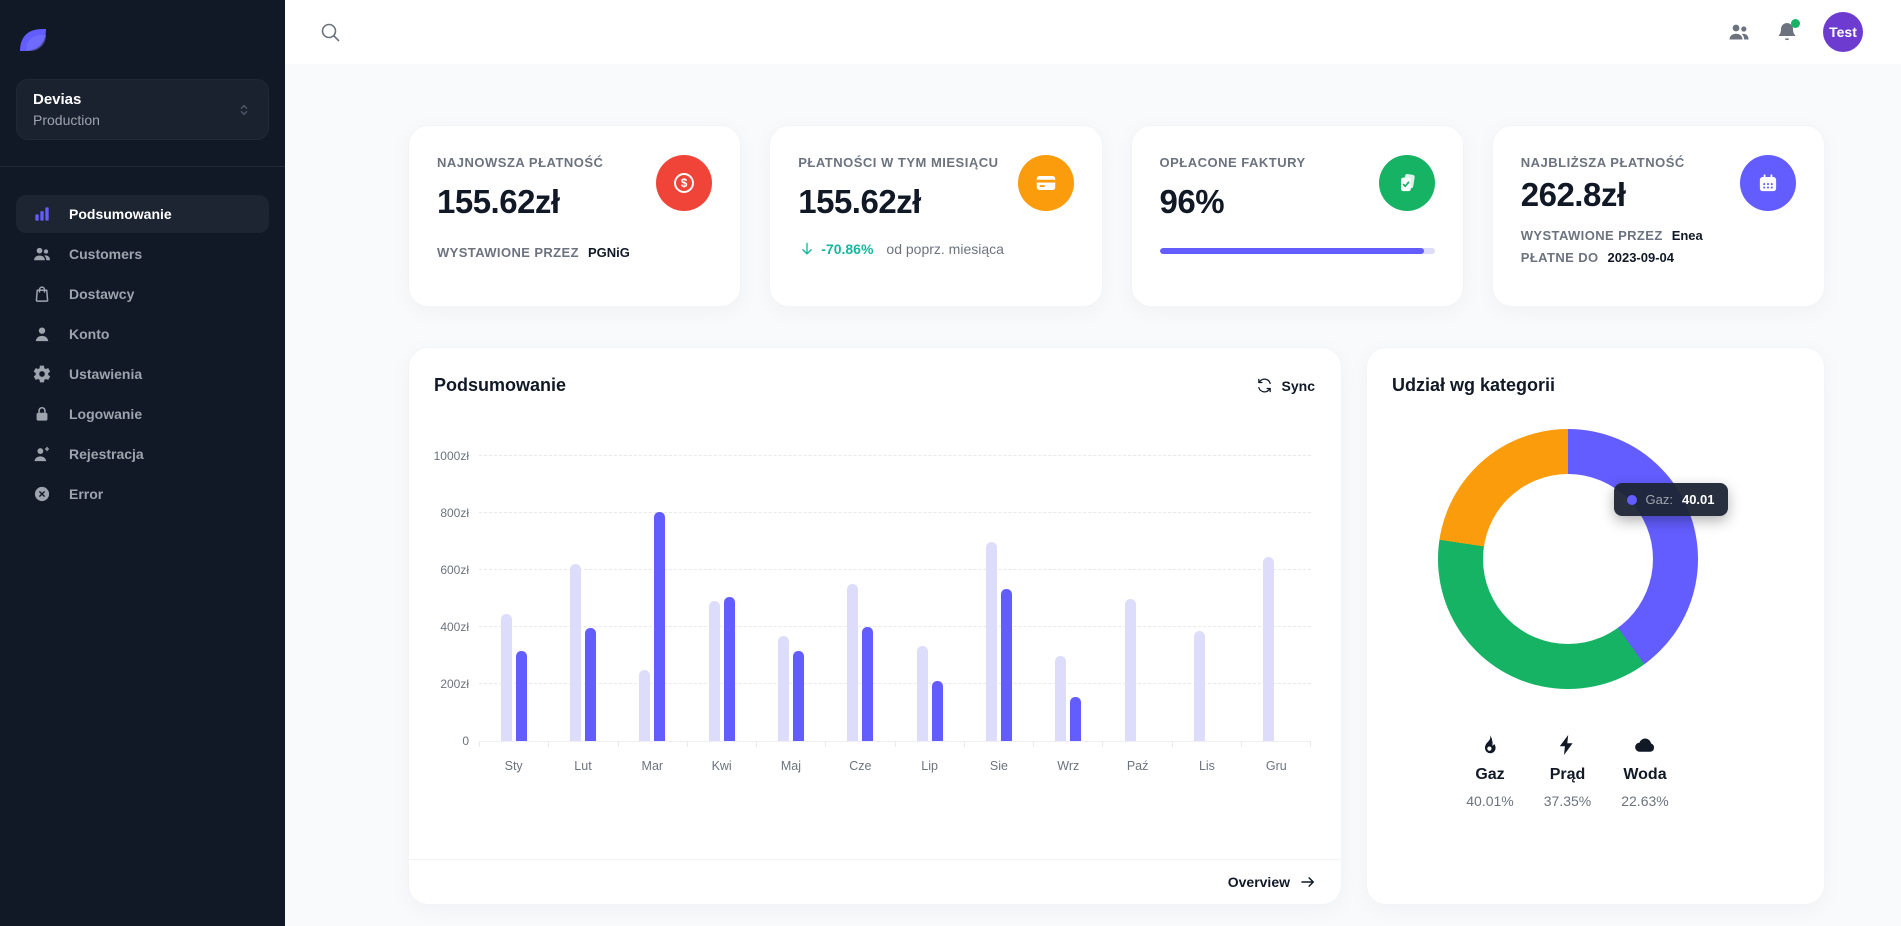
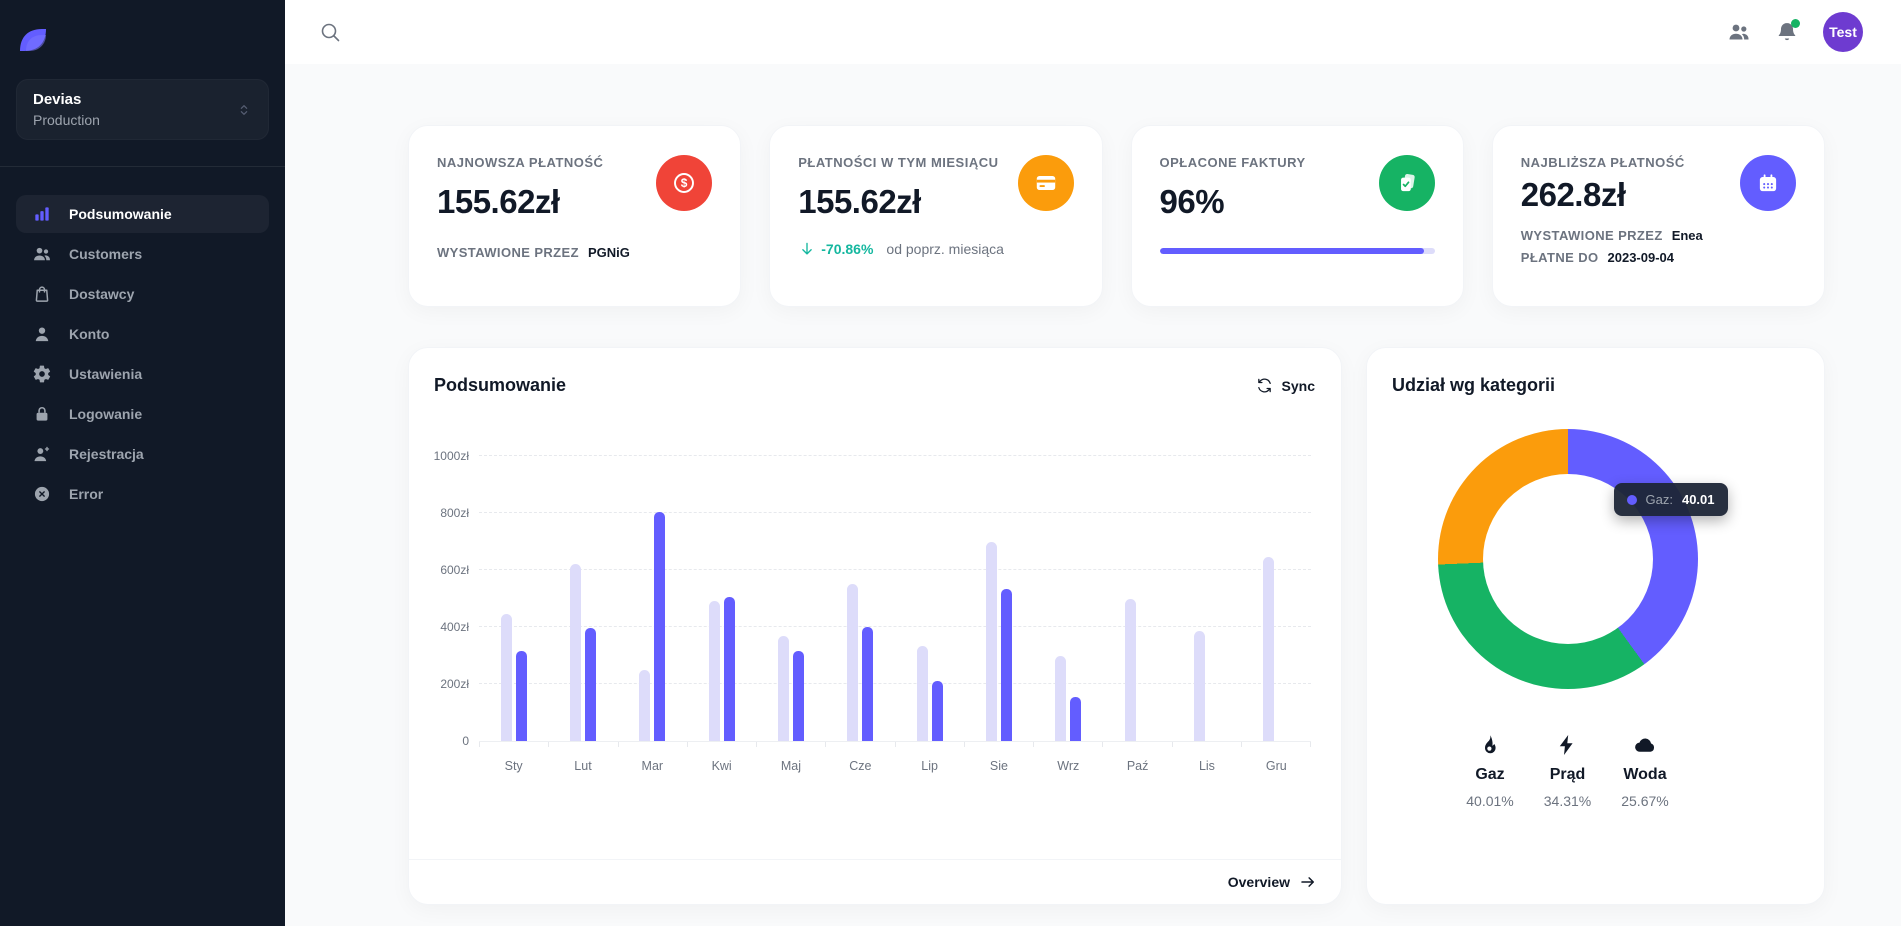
Udział wg kategorii/Prąd: 37.35% -> 34.31%
Udział wg kategorii/Woda: 22.63% -> 25.67%
